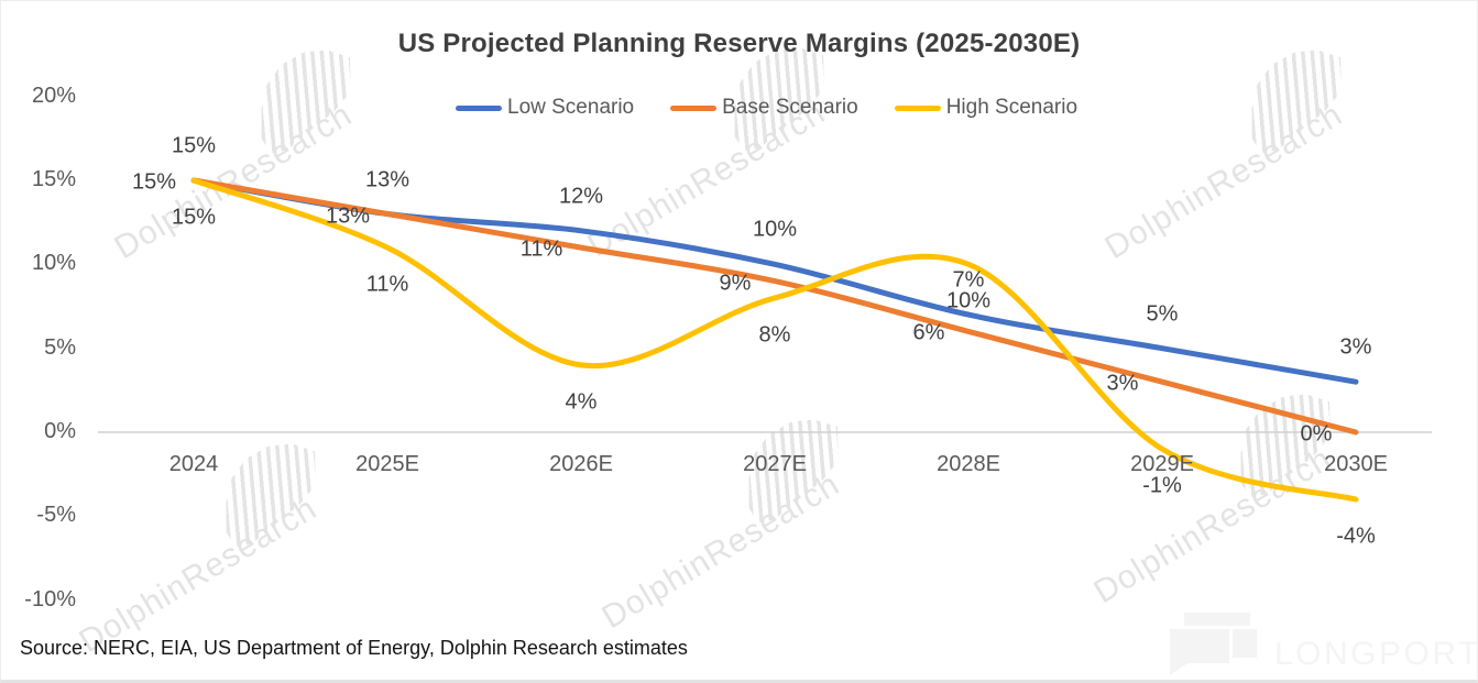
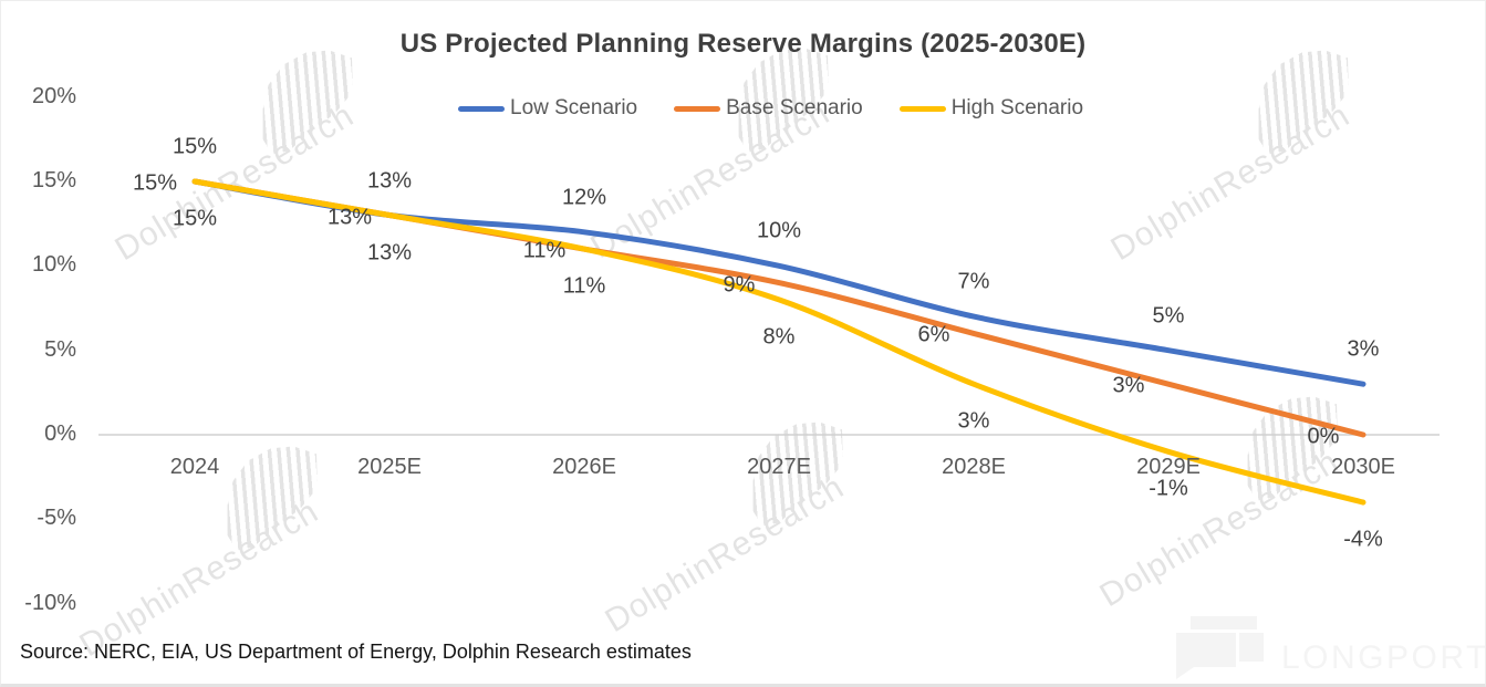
High Scenario/2025E: 11% -> 13%
High Scenario/2026E: 4% -> 11%
High Scenario/2028E: 10% -> 3%
